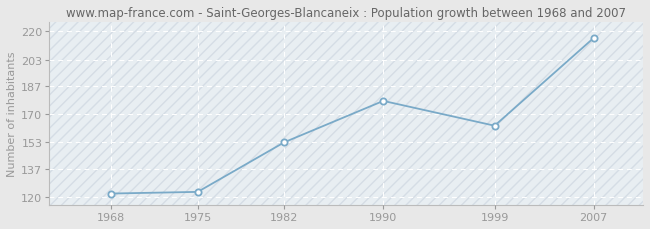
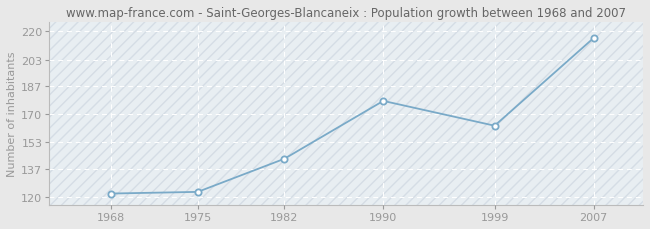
1982: 153 -> 143
